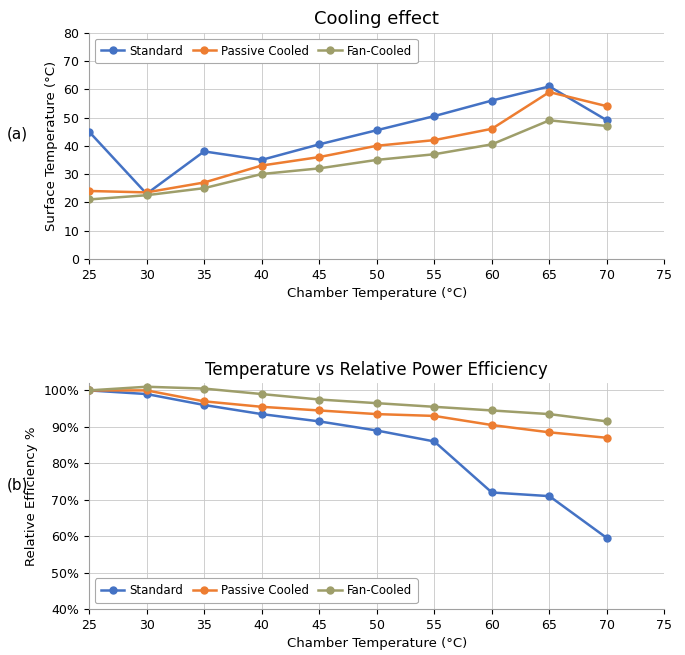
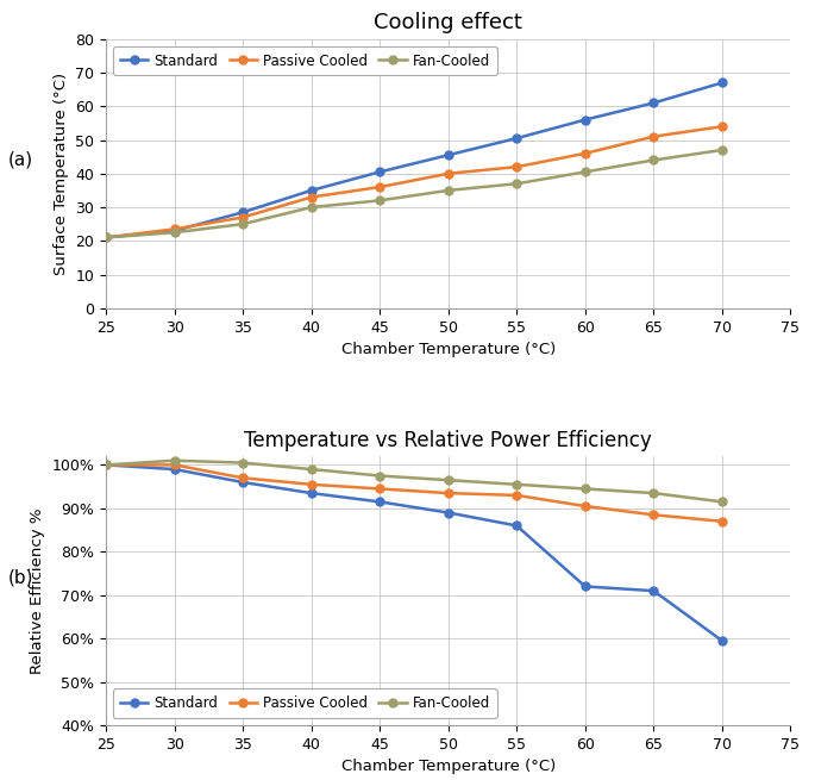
Cooling effect/Standard/25: 45.0 -> 21.0
Cooling effect/Passive Cooled/25: 24.0 -> 21.0
Cooling effect/Standard/35: 38.0 -> 28.5
Cooling effect/Passive Cooled/65: 59.0 -> 51.0
Cooling effect/Fan-Cooled/65: 49.0 -> 44.0
Cooling effect/Standard/70: 49.0 -> 67.0
